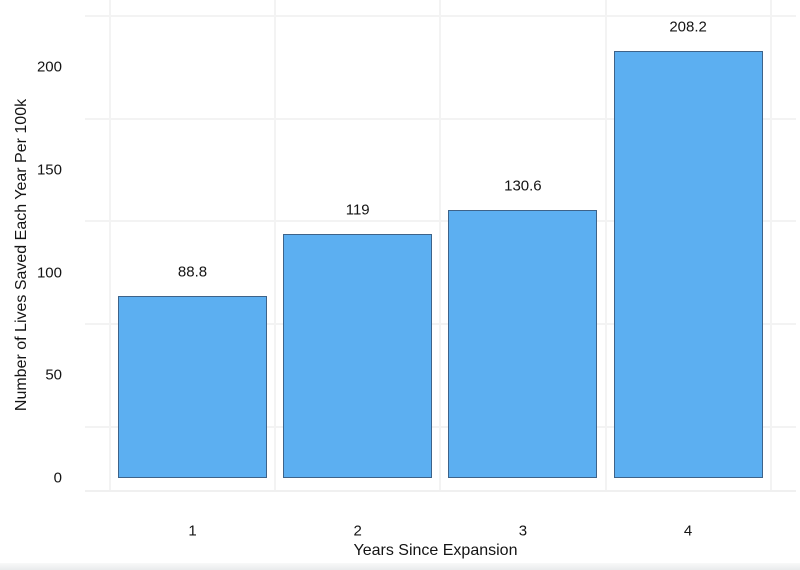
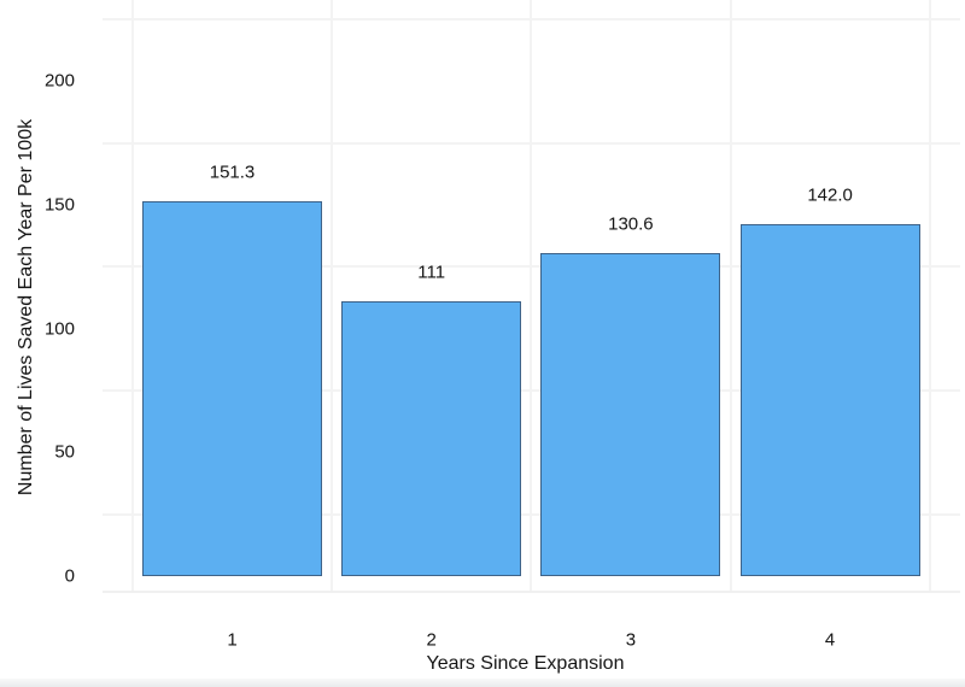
1: 88.8 -> 151.3
2: 119 -> 111
4: 208.2 -> 142.0
